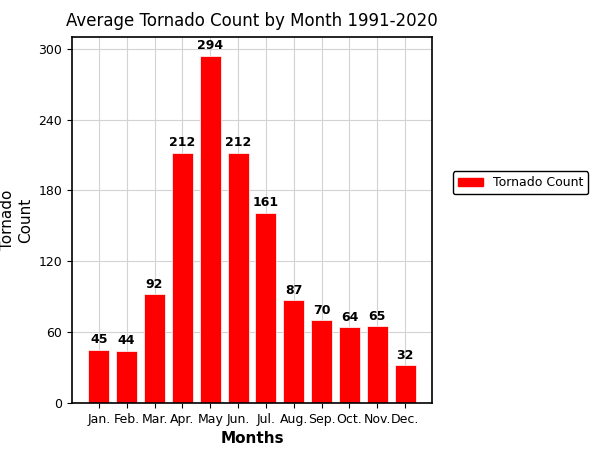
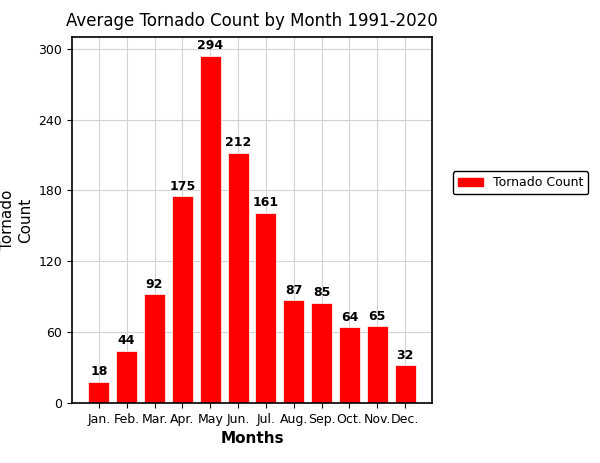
Jan.: 45 -> 18
Apr.: 212 -> 175
Sep.: 70 -> 85
